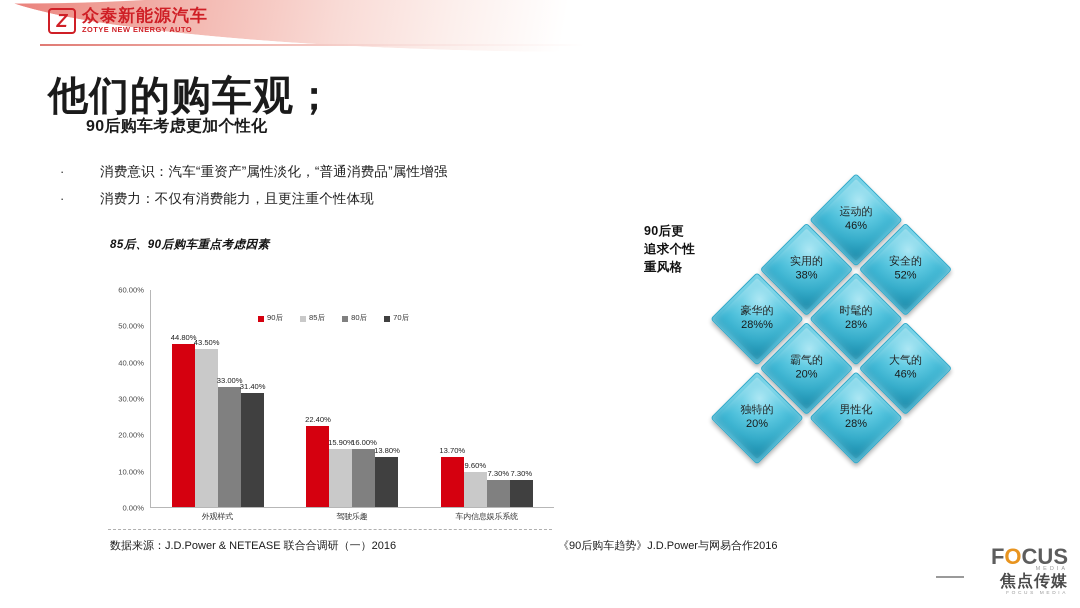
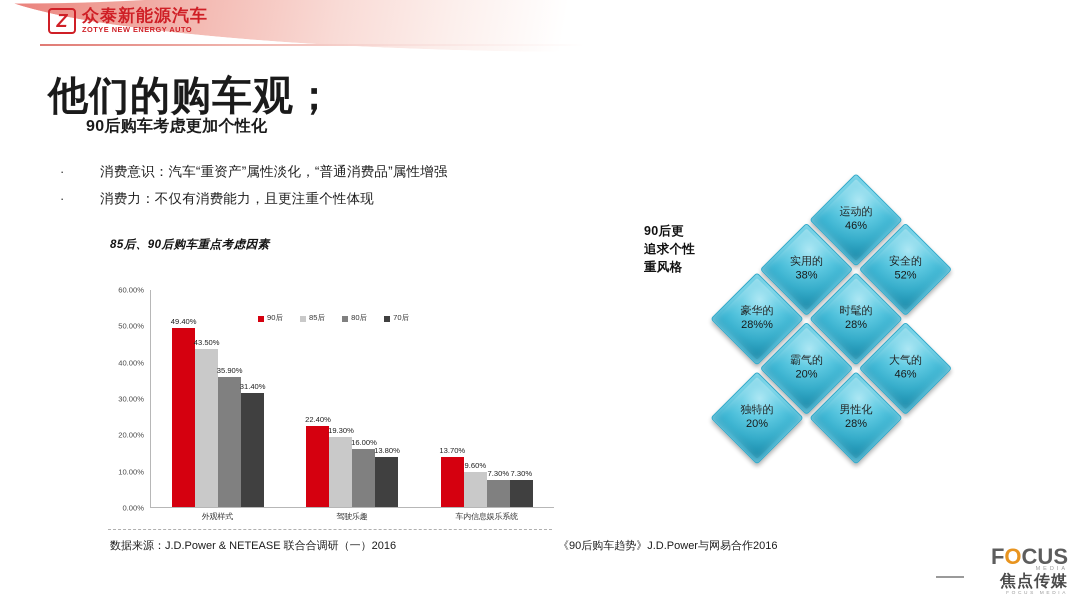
90后/外观样式: 44.80% -> 49.40%
80后/外观样式: 33.00% -> 35.90%
85后/驾驶乐趣: 15.90% -> 19.30%
